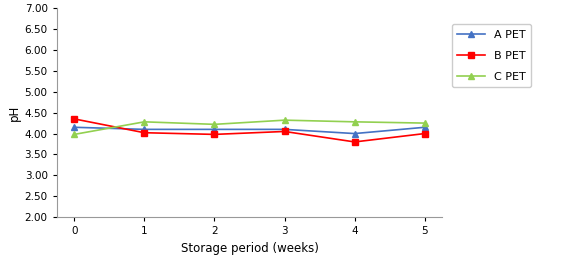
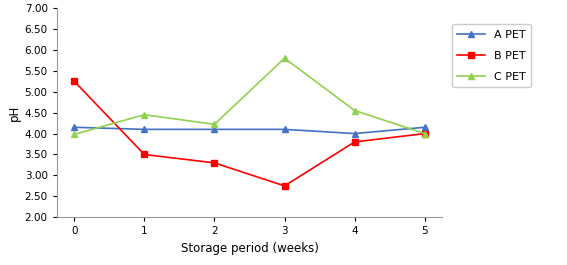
B PET/0: 4.35 -> 5.25
B PET/1: 4.02 -> 3.50
C PET/1: 4.28 -> 4.45
B PET/2: 3.98 -> 3.30
B PET/3: 4.05 -> 2.75
C PET/3: 4.32 -> 5.80
C PET/4: 4.28 -> 4.55
C PET/5: 4.25 -> 4.00
